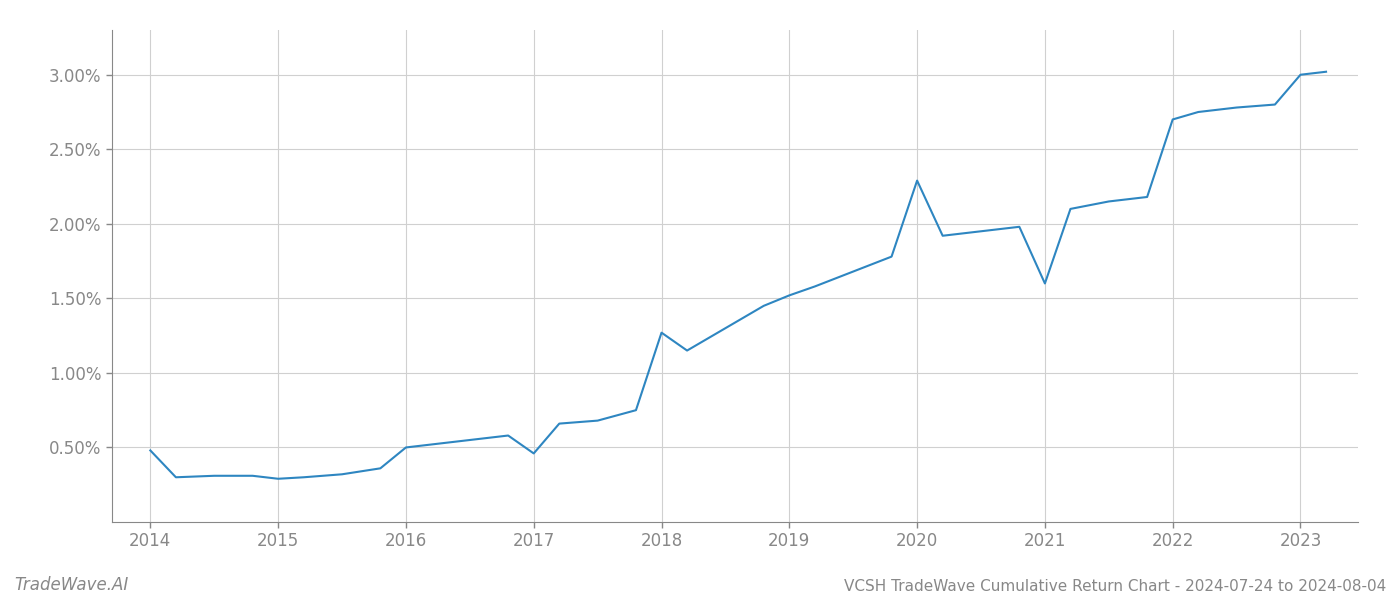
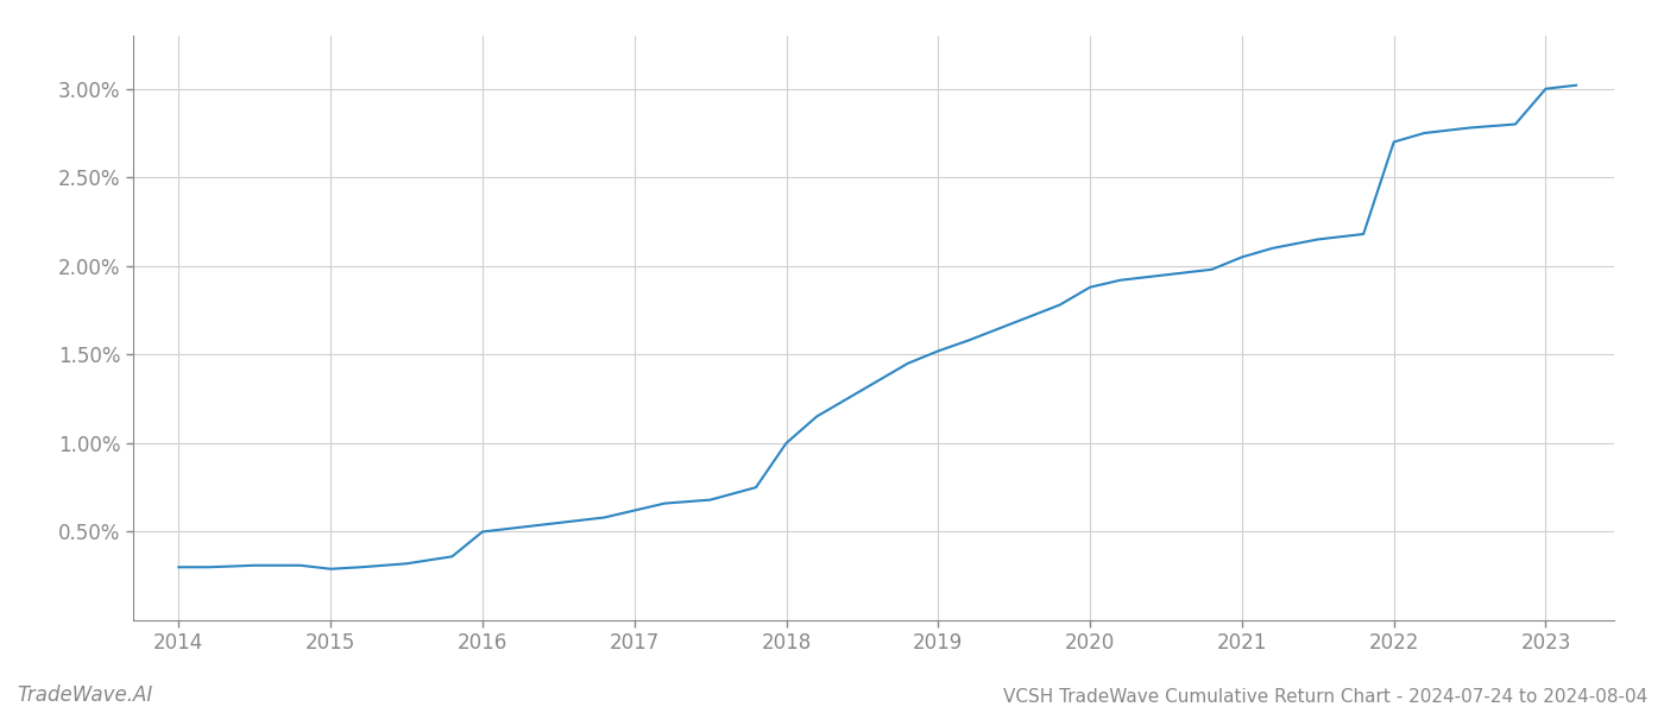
2014: 0.48% -> 0.30%
2017: 0.46% -> 0.62%
2018: 1.27% -> 1.00%
2020: 2.29% -> 1.88%
2021: 1.60% -> 2.05%
